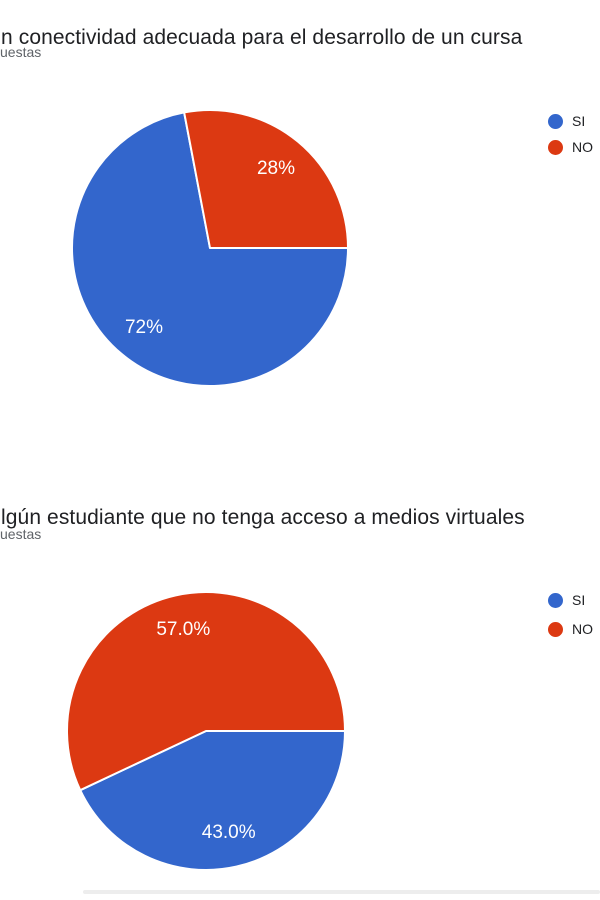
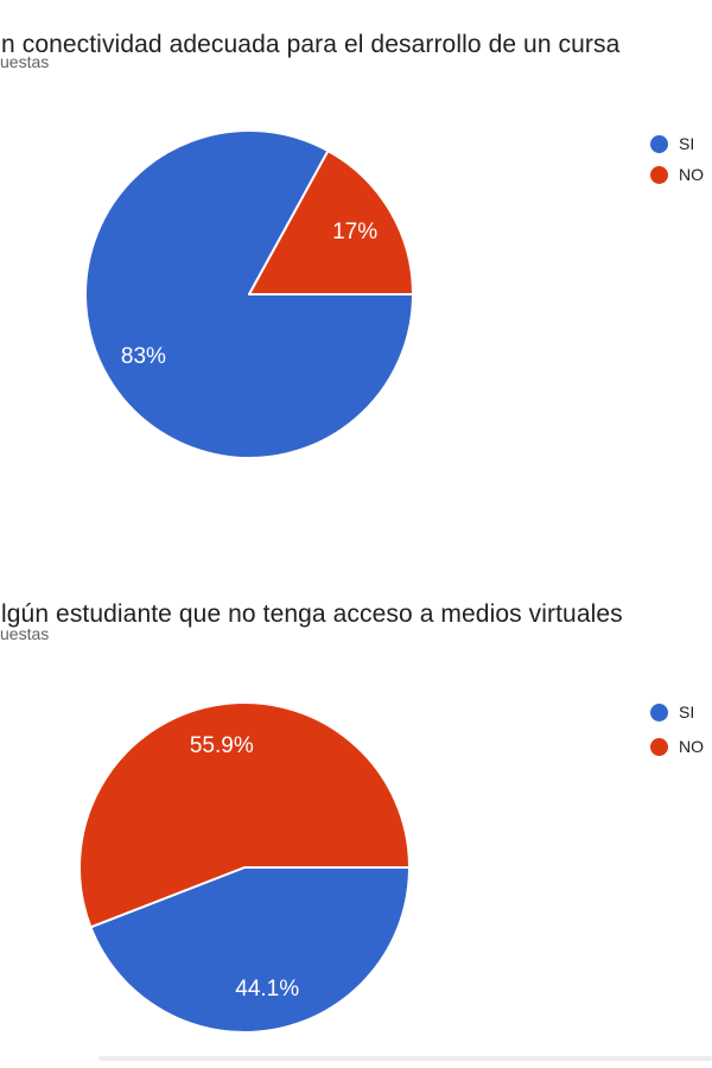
n conectividad adecuada para el desarrollo de un cursa/SI: 72% -> 83%
n conectividad adecuada para el desarrollo de un cursa/NO: 28% -> 17%
lgún estudiante que no tenga acceso a medios virtuales/SI: 43.0% -> 44.1%
lgún estudiante que no tenga acceso a medios virtuales/NO: 57.0% -> 55.9%
